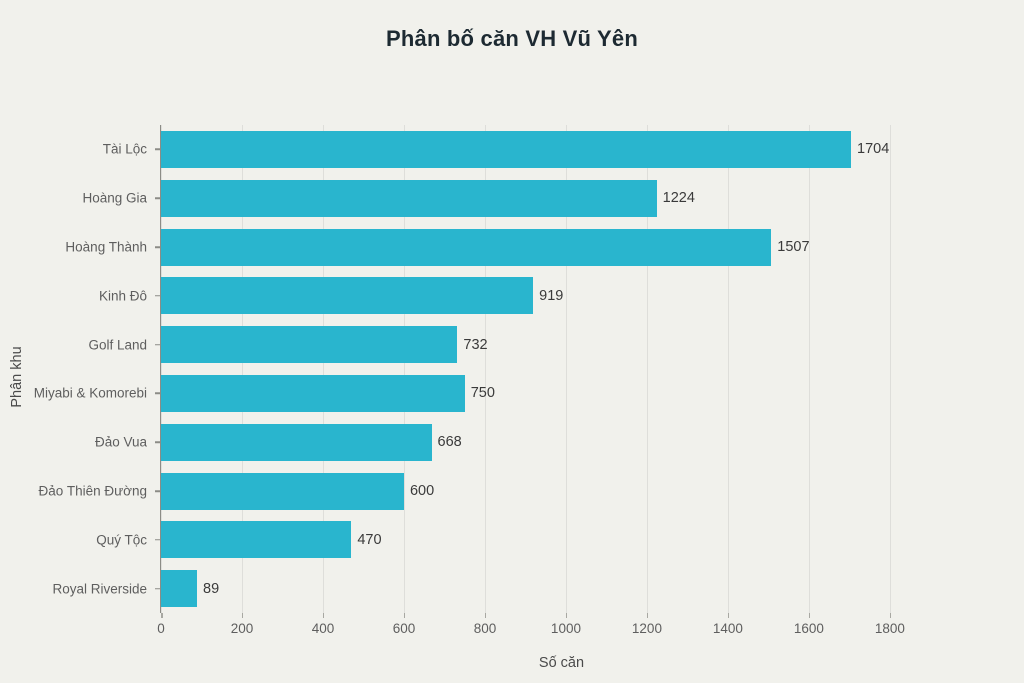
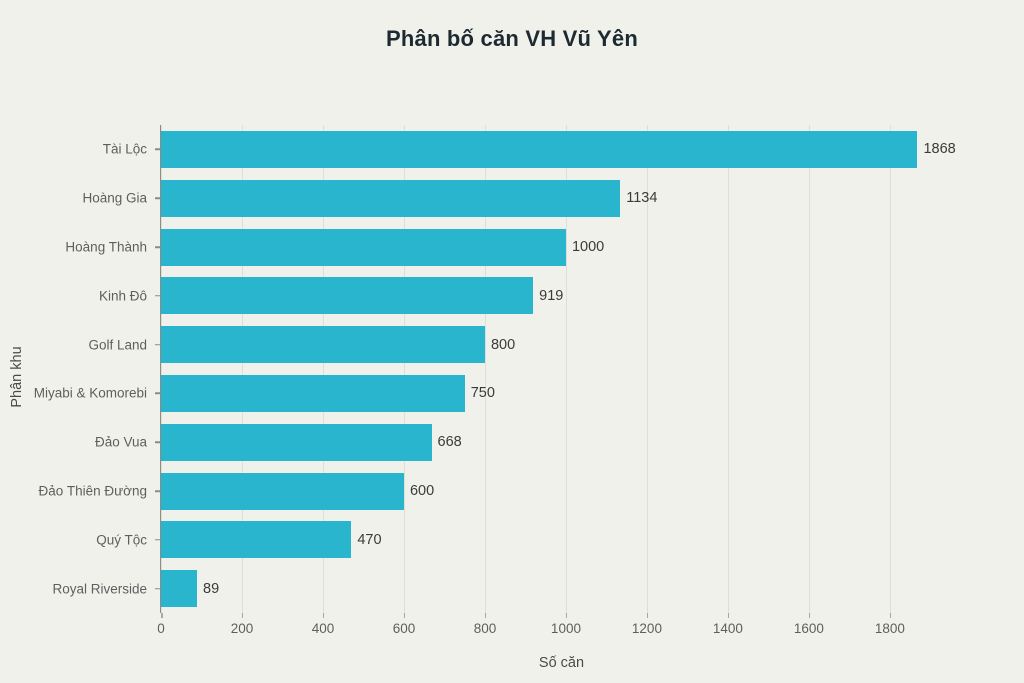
Tài Lộc: 1704 -> 1868
Hoàng Gia: 1224 -> 1134
Hoàng Thành: 1507 -> 1000
Golf Land: 732 -> 800
